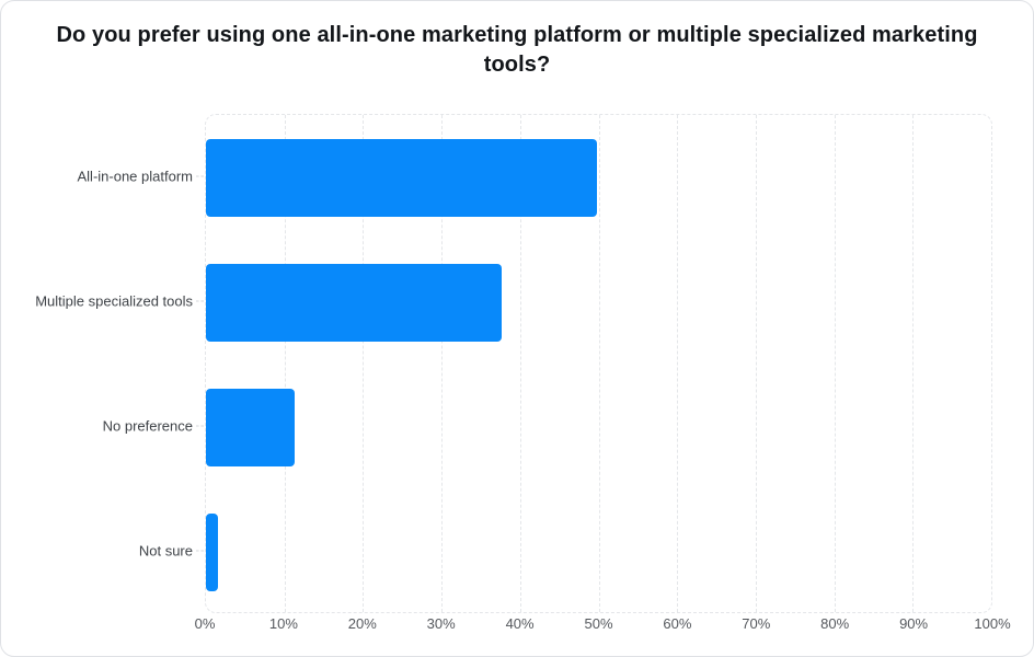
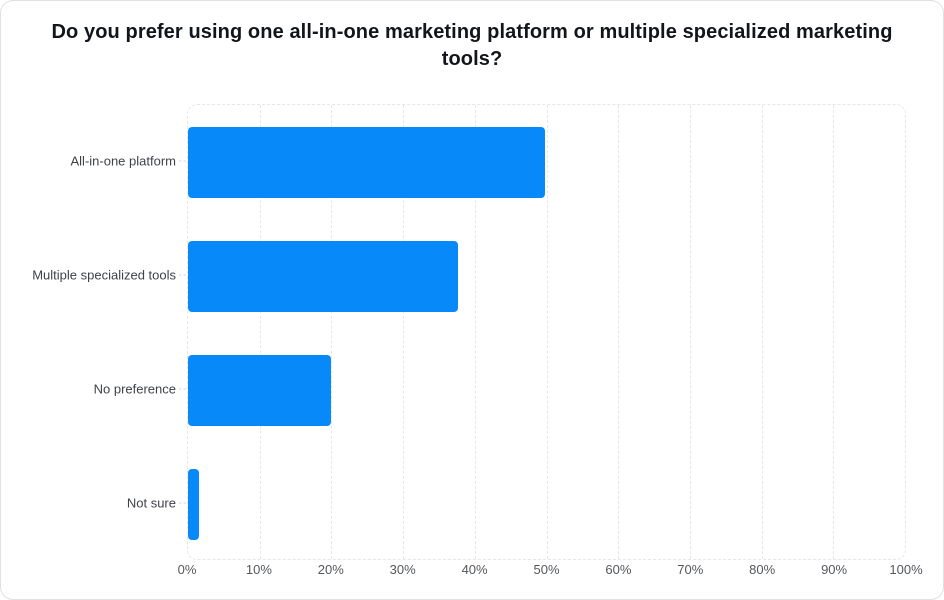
No preference: 11% -> 20%
